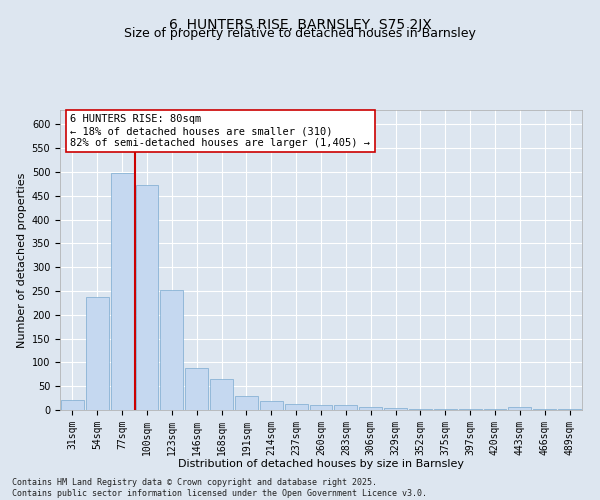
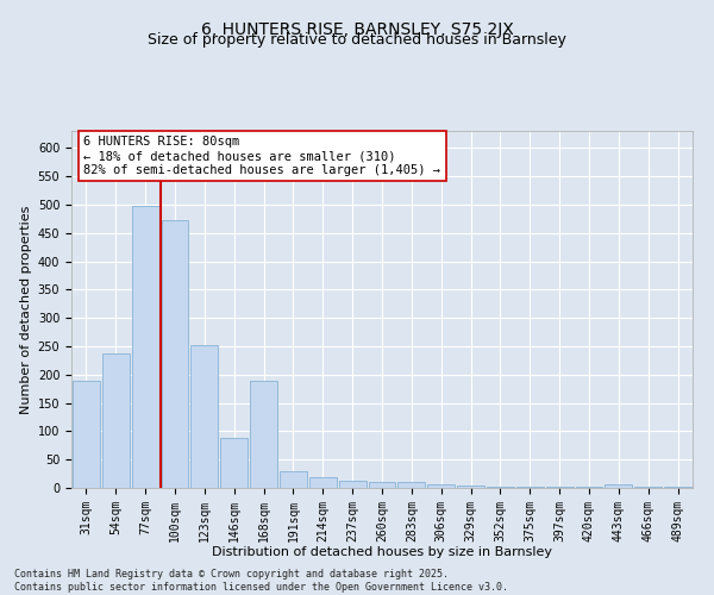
31sqm: 22 -> 190
168sqm: 65 -> 190
